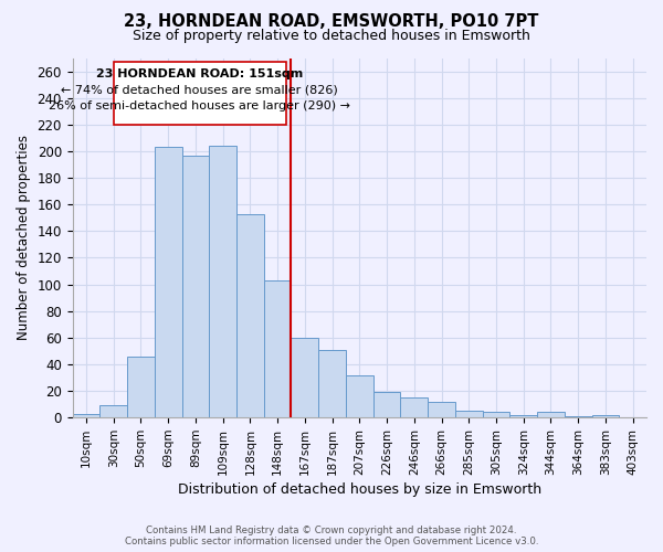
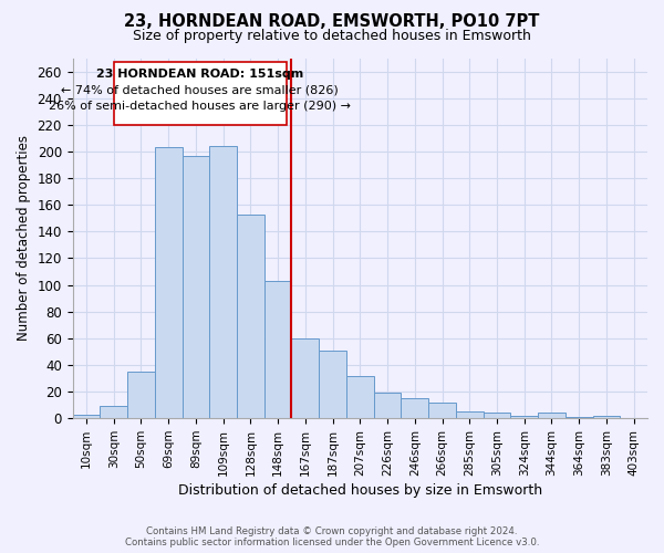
50sqm: 46 -> 35
